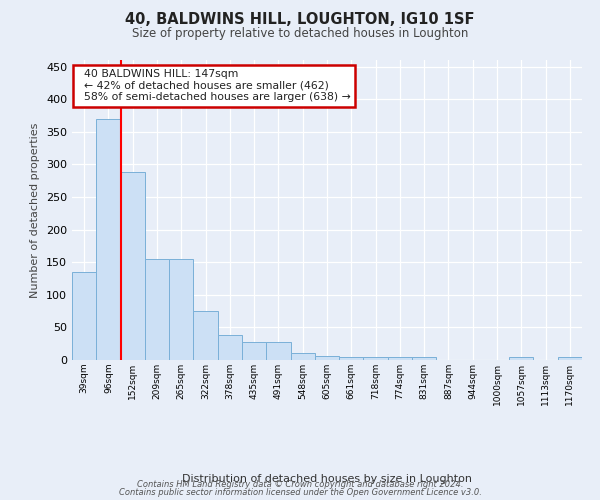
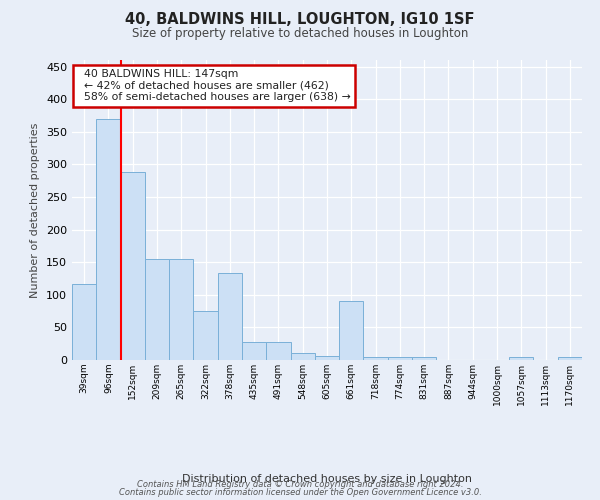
39sqm: 135 -> 116
378sqm: 38 -> 134
661sqm: 5 -> 90
